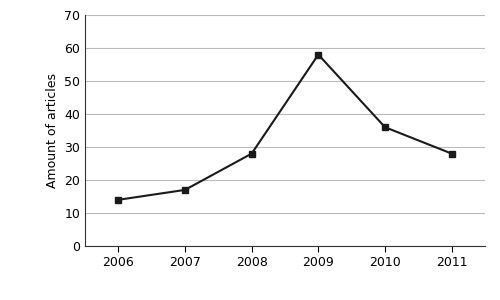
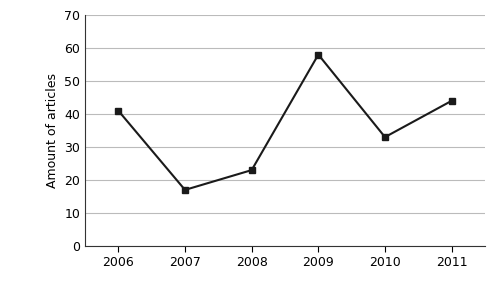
2006: 14 -> 41
2008: 28 -> 23
2010: 36 -> 33
2011: 28 -> 44
